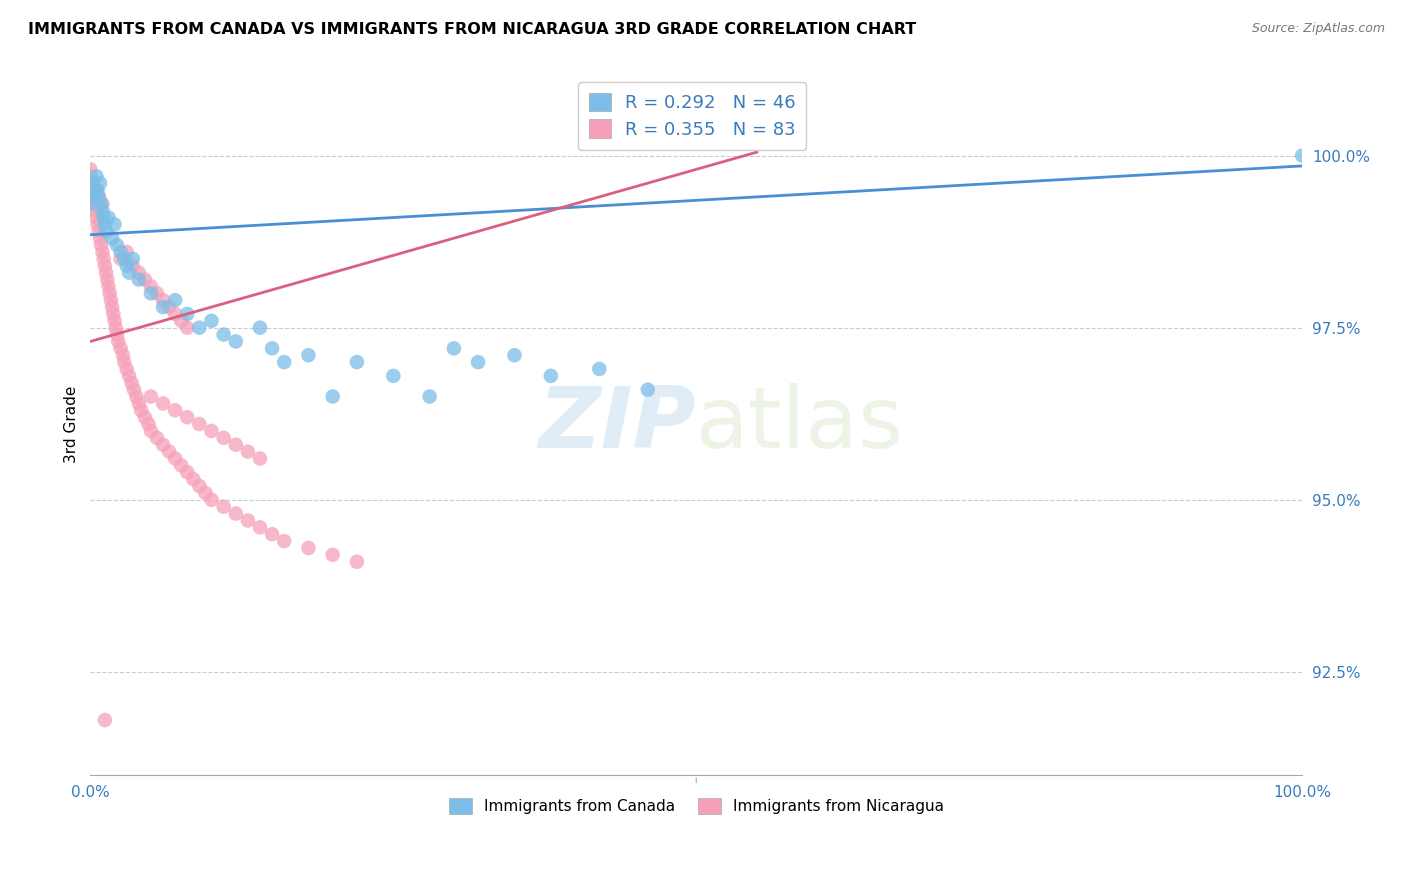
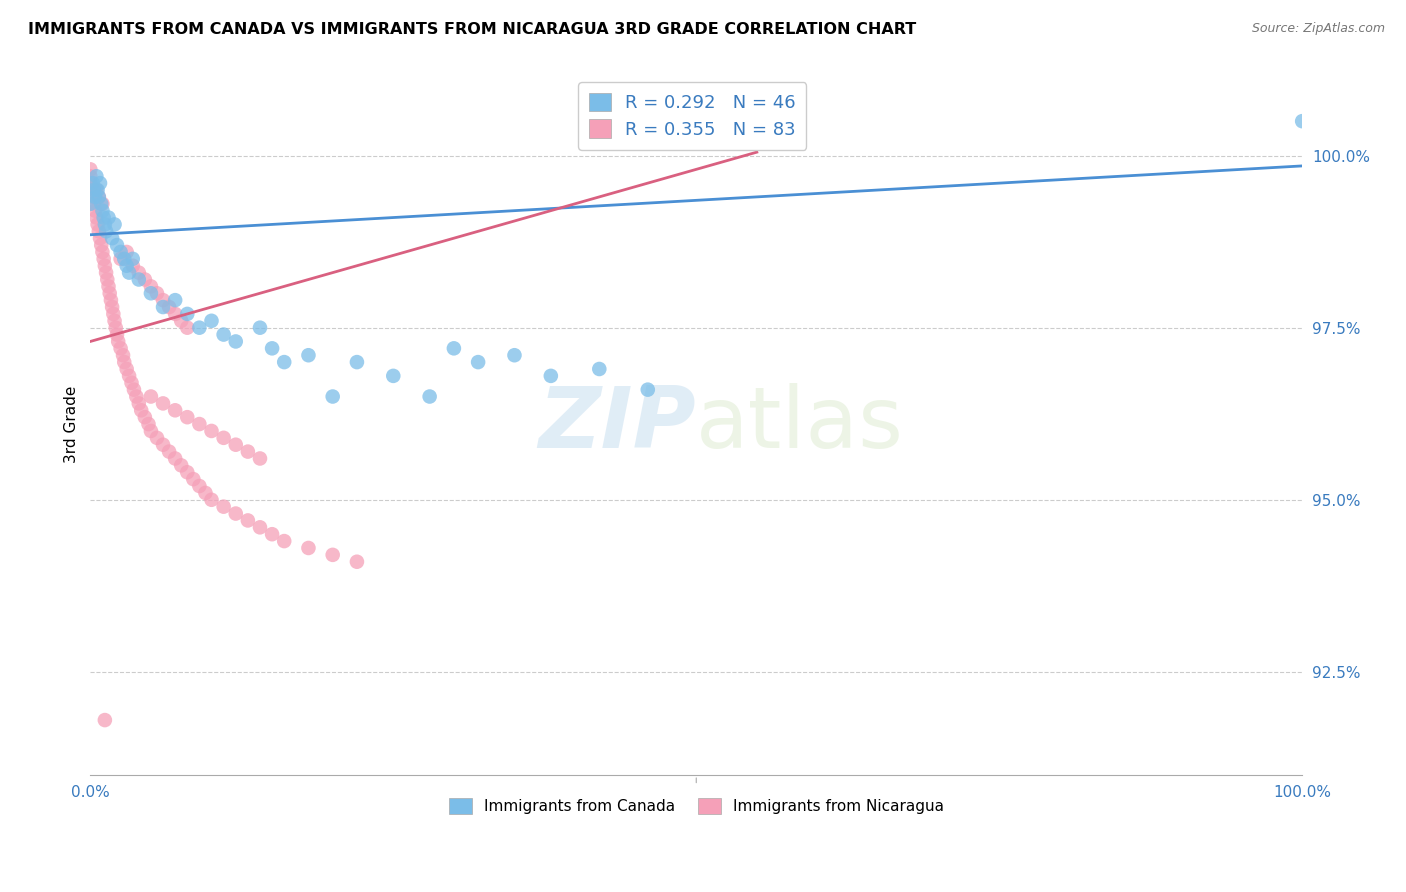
Immigrants from Canada/100.0%: 100.0% -> 100.5%
